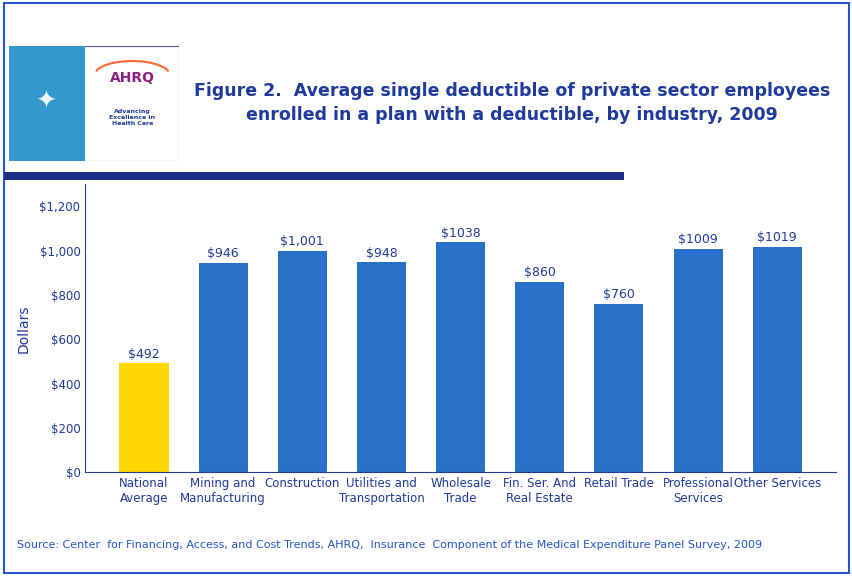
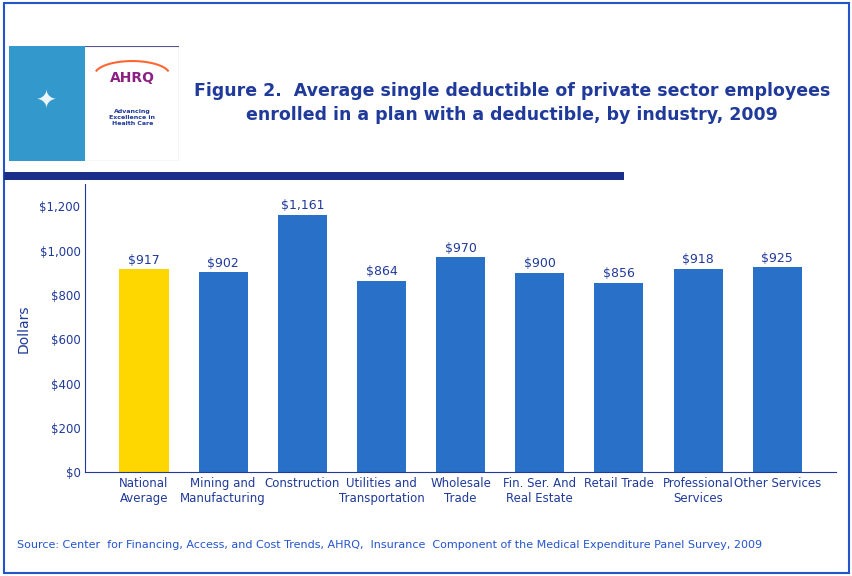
National Average: $492 -> $917
Mining and Manufacturing: $946 -> $902
Construction: $1,001 -> $1,161
Utilities and Transportation: $948 -> $864
Wholesale Trade: $1038 -> $970
Fin. Ser. And Real Estate: $860 -> $900
Retail Trade: $760 -> $856
Professional Services: $1009 -> $918
Other Services: $1019 -> $925
